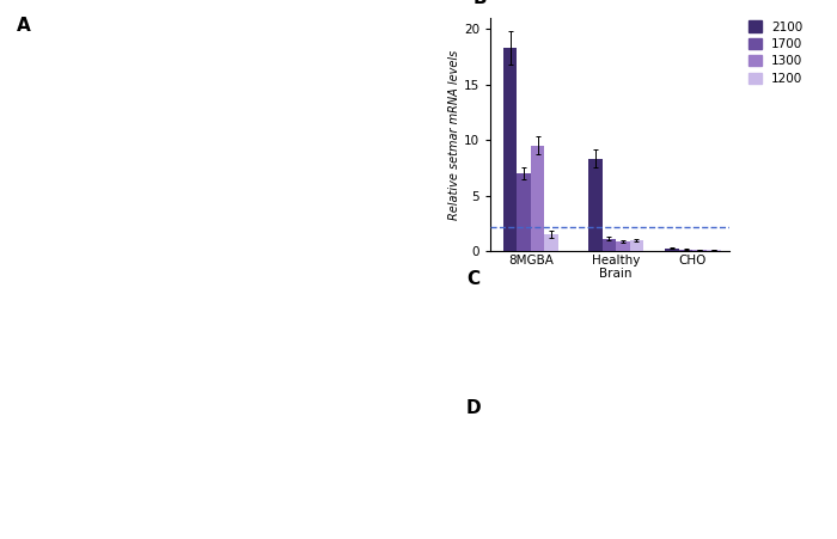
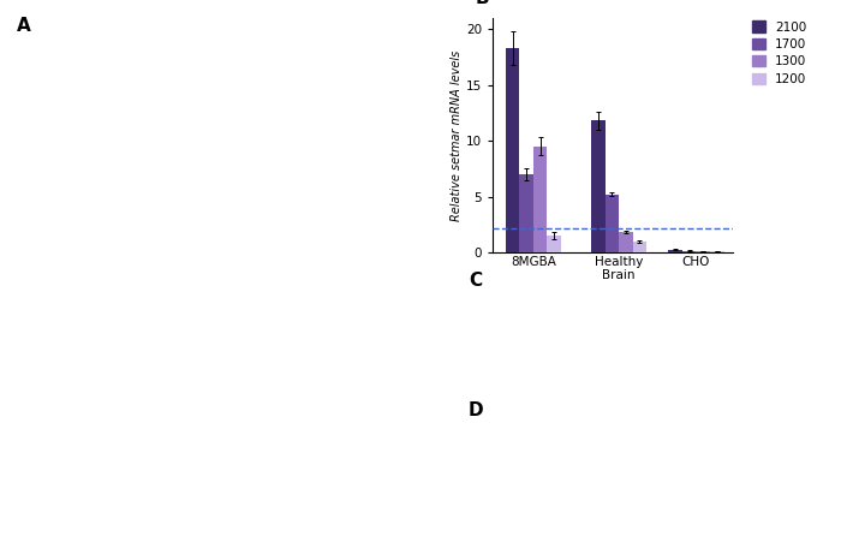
2100/Healthy Brain: 8.3 -> 11.8
1700/Healthy Brain: 1.1 -> 5.2
1300/Healthy Brain: 0.9 -> 1.8
